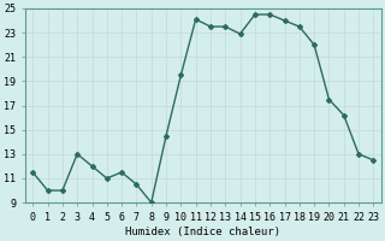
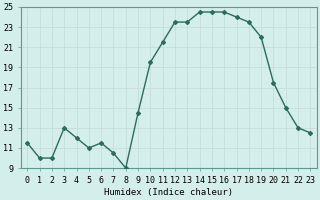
11: 24.1 -> 21.5
14: 22.9 -> 24.5
21: 16.2 -> 15.0
